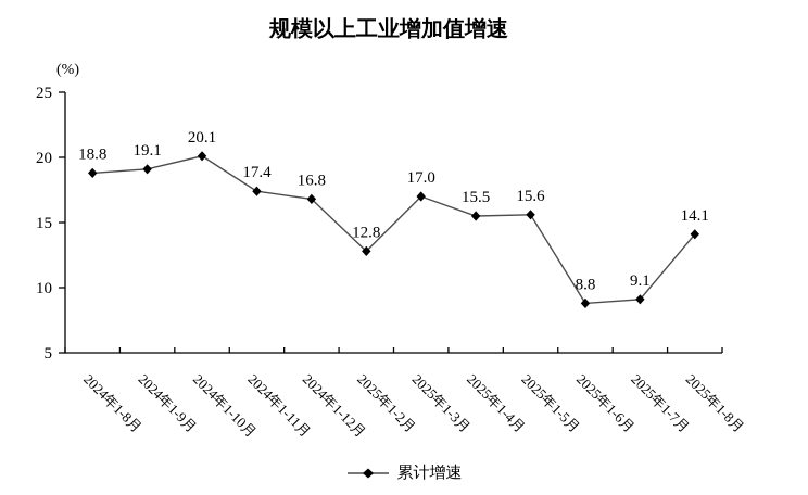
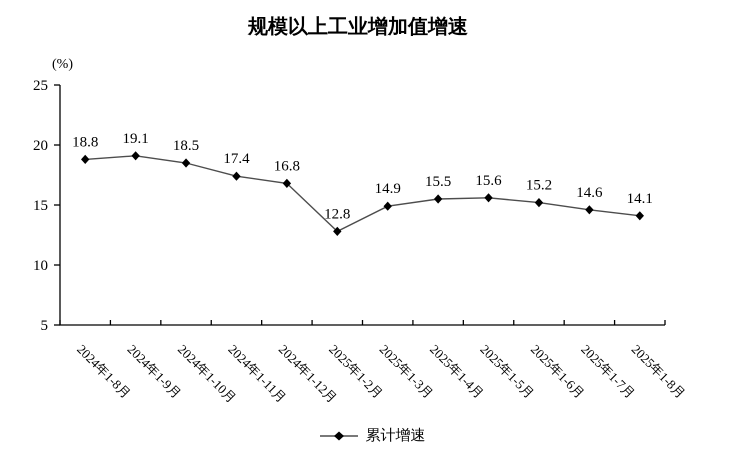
2024年1-10月: 20.1 -> 18.5
2025年1-3月: 17.0 -> 14.9
2025年1-6月: 8.8 -> 15.2
2025年1-7月: 9.1 -> 14.6
